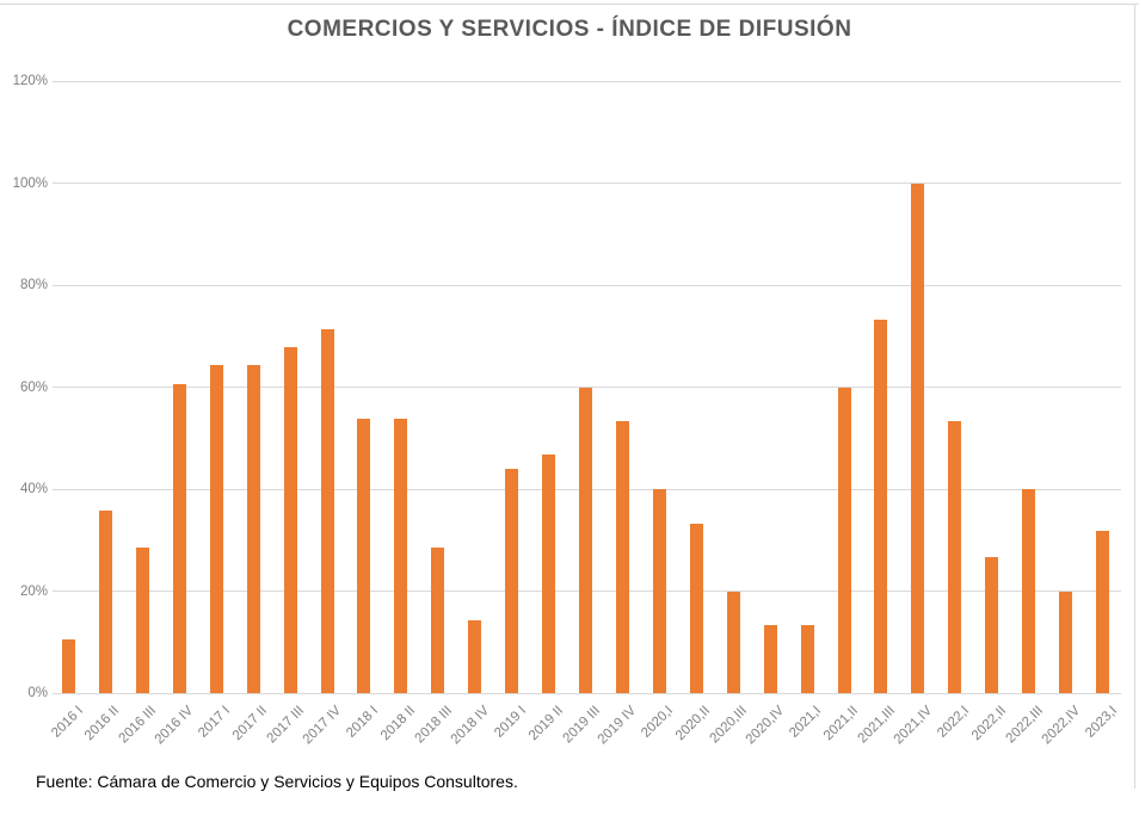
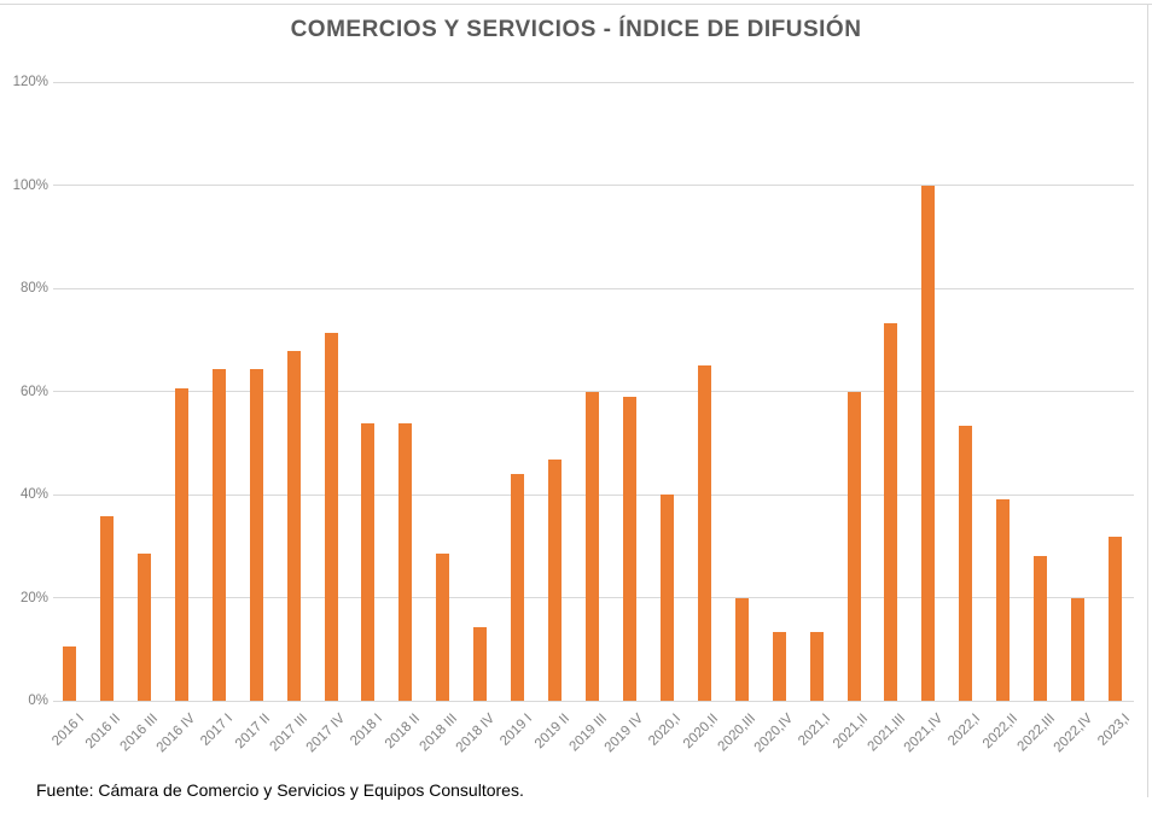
2019 IV: 53% -> 59%
2020,II: 33% -> 65%
2022,II: 27% -> 39%
2022,III: 40% -> 28%
